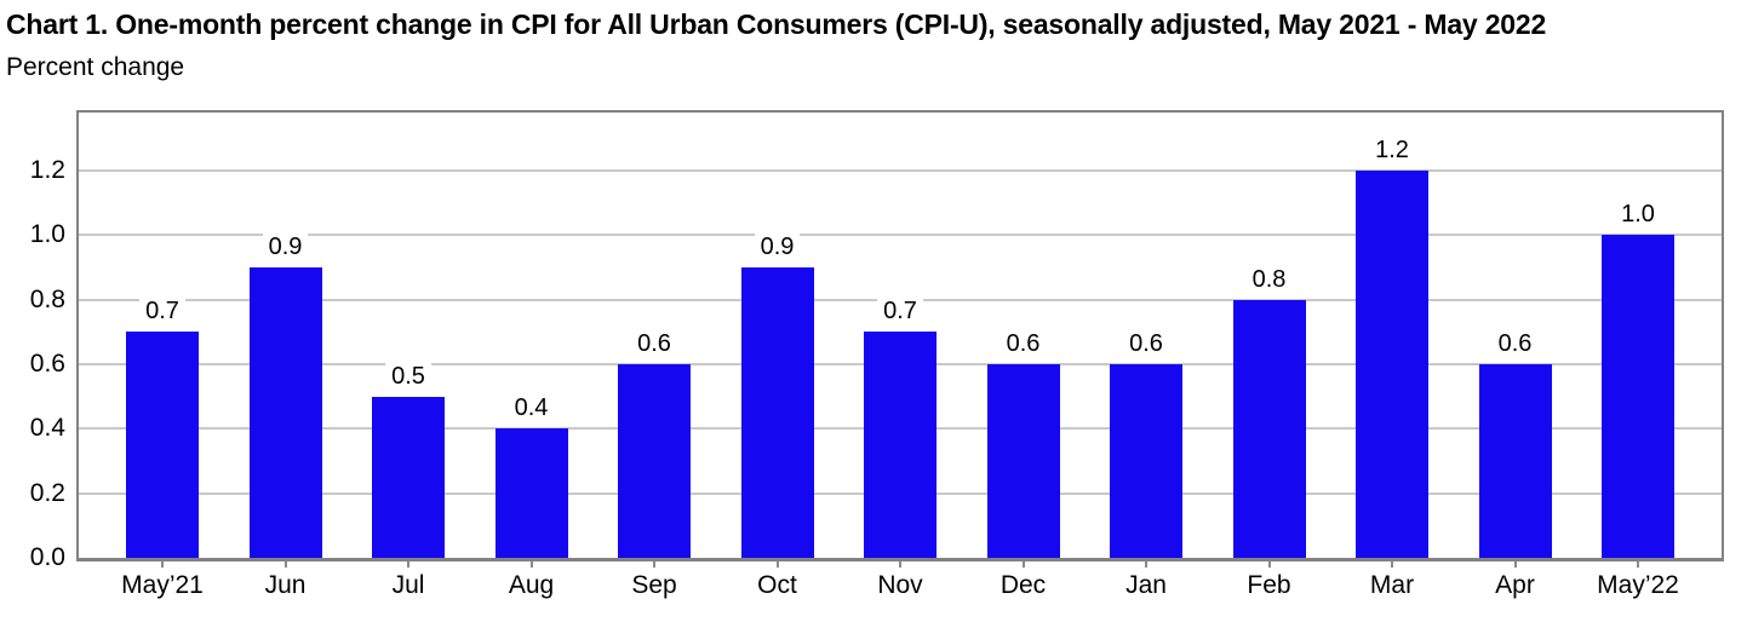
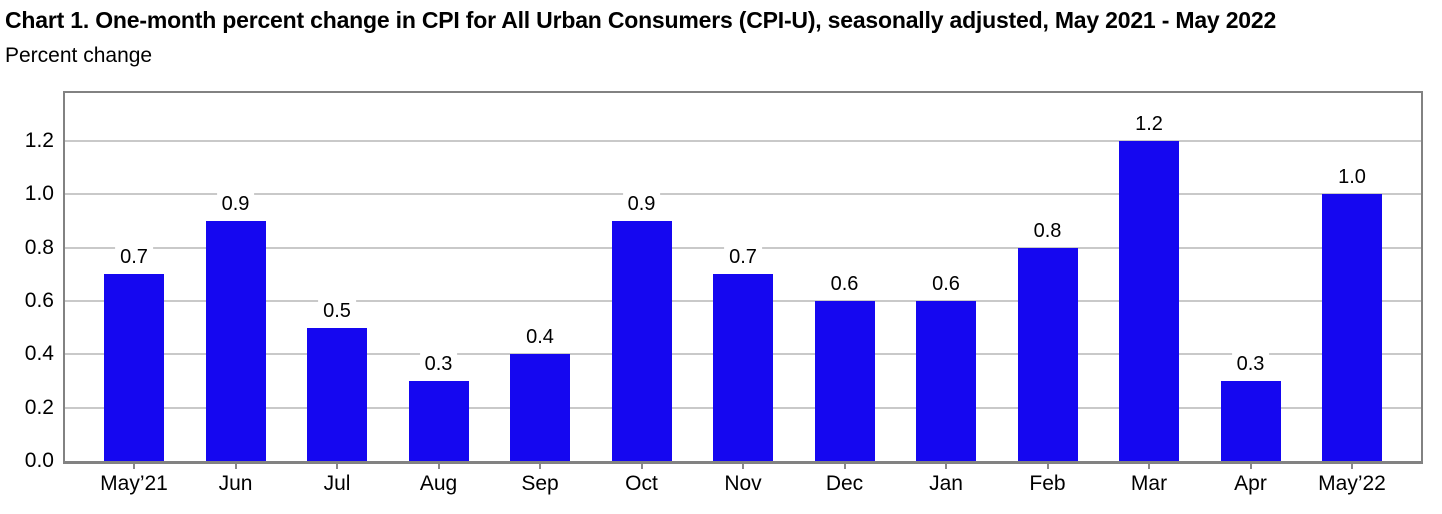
Aug: 0.4 -> 0.3
Sep: 0.6 -> 0.4
Apr: 0.6 -> 0.3
